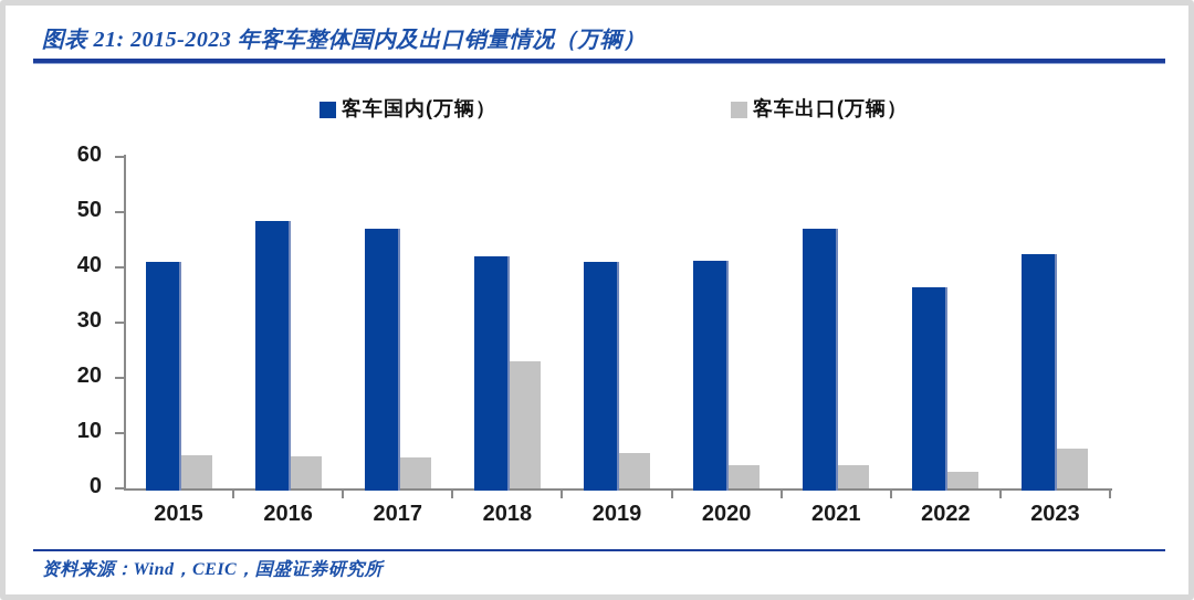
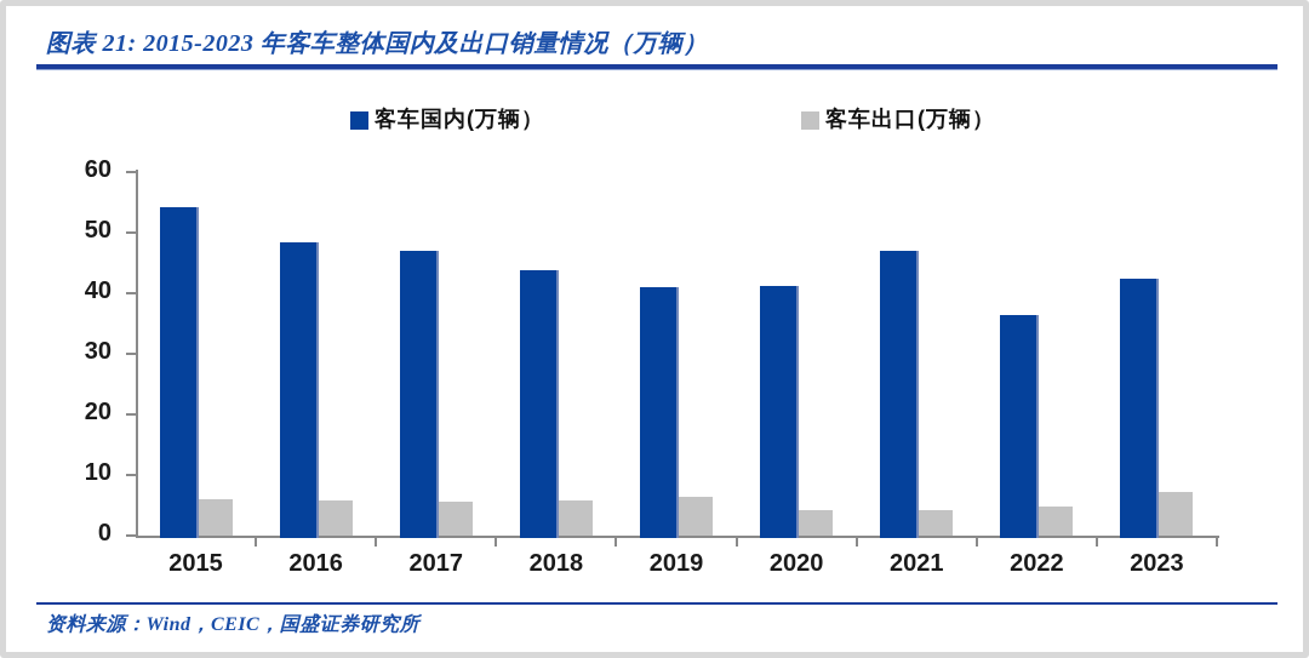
客车国内(万辆）/2015: 41 -> 54
客车国内(万辆）/2018: 42 -> 44
客车出口(万辆）/2018: 23 -> 6
客车出口(万辆）/2022: 3 -> 5
